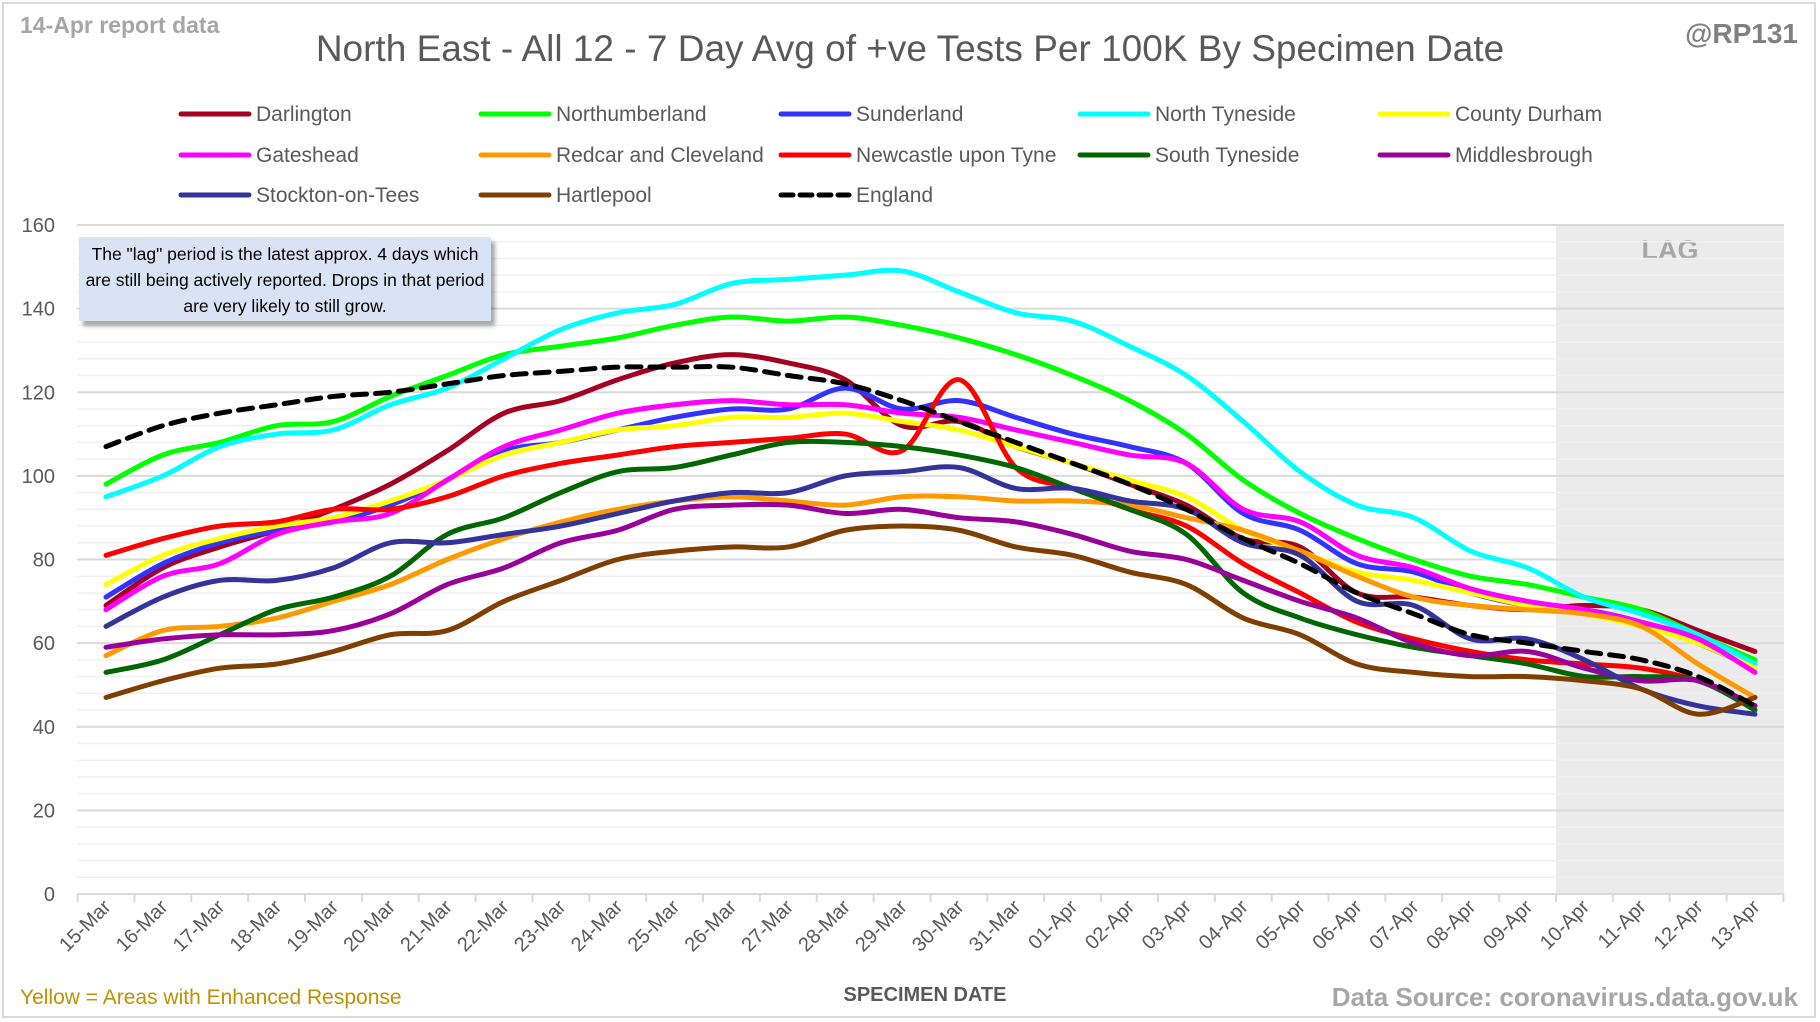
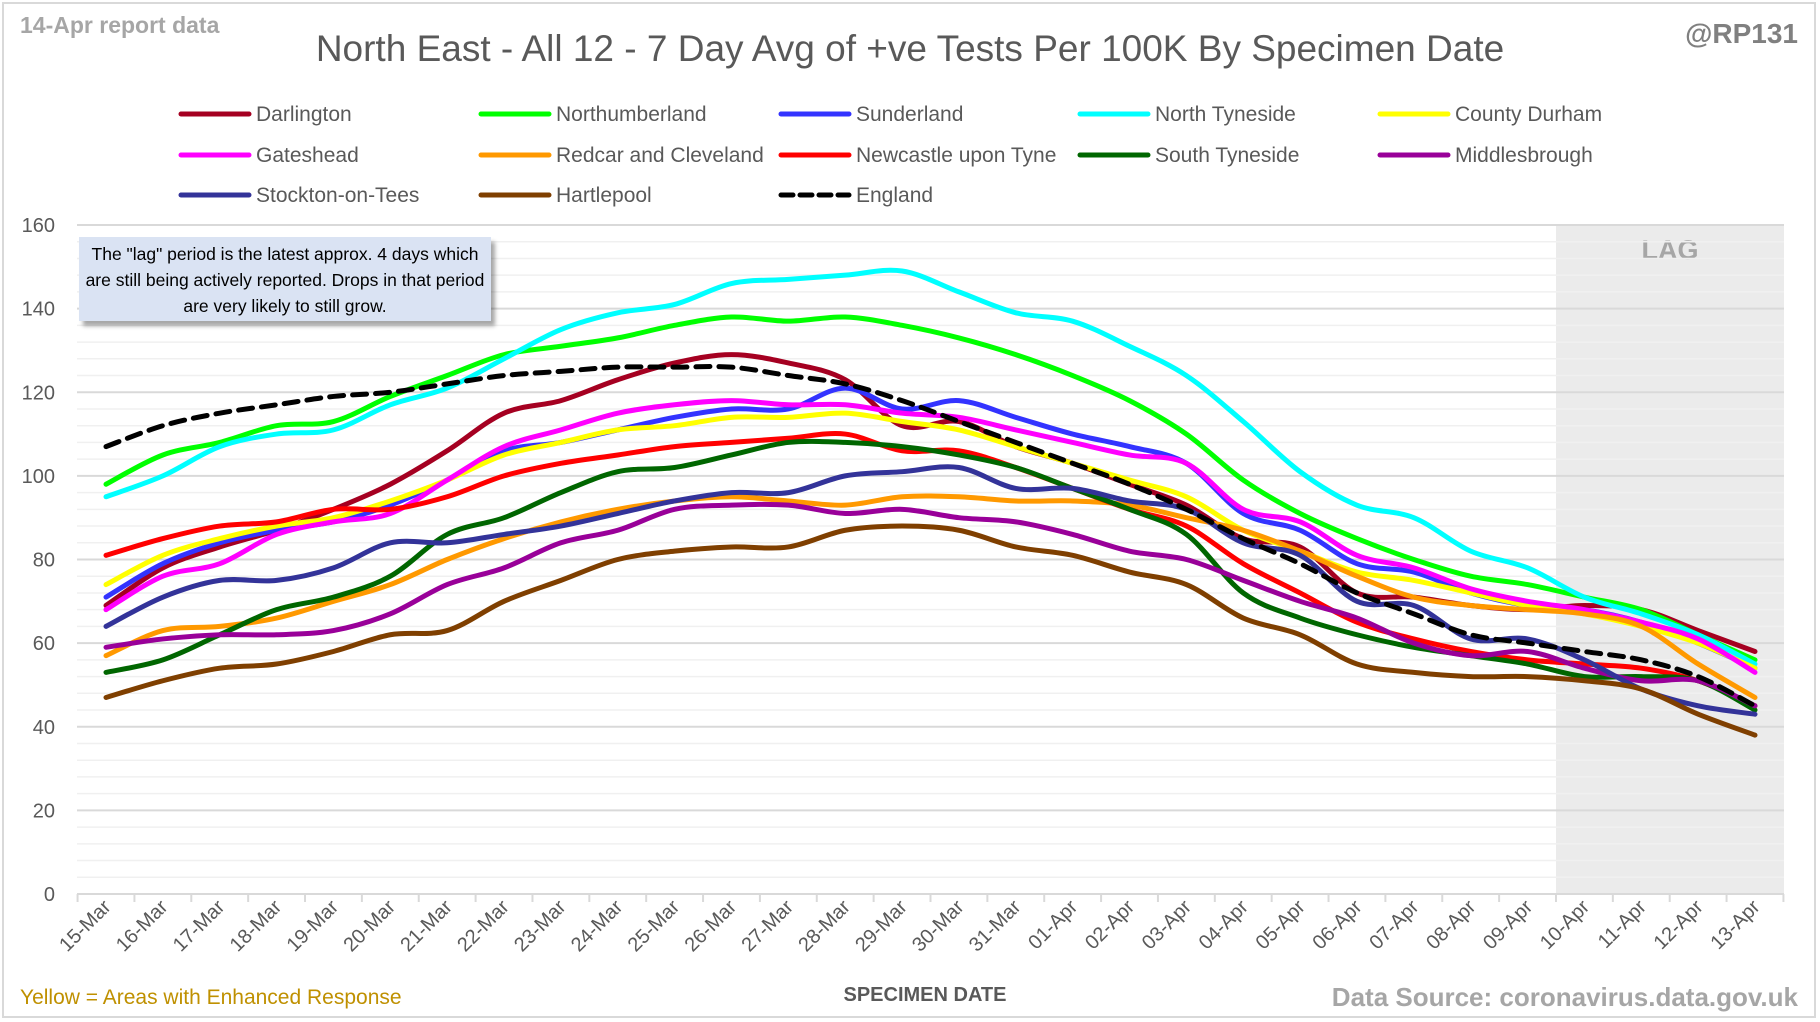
Newcastle upon Tyne/30-Mar: 123 -> 106
Hartlepool/13-Apr: 47 -> 38
